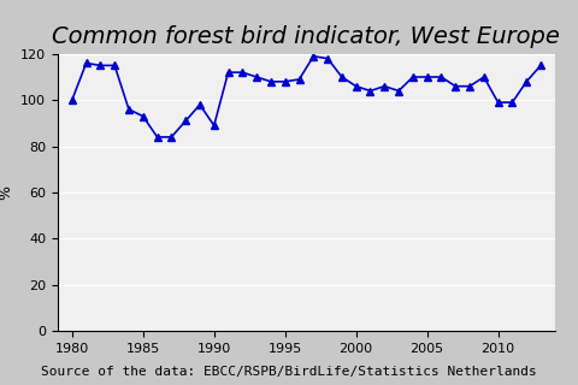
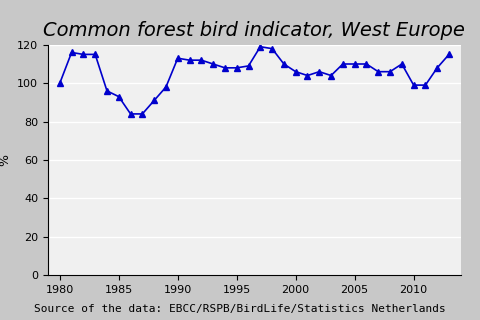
1990: 89 -> 113
